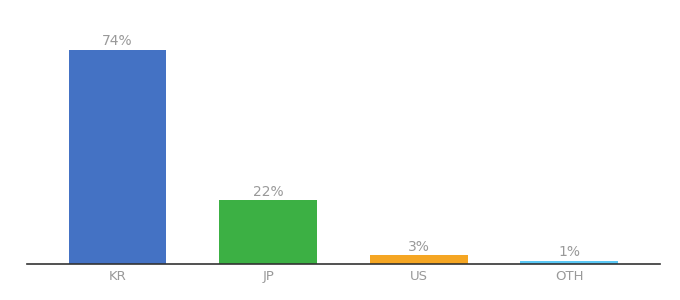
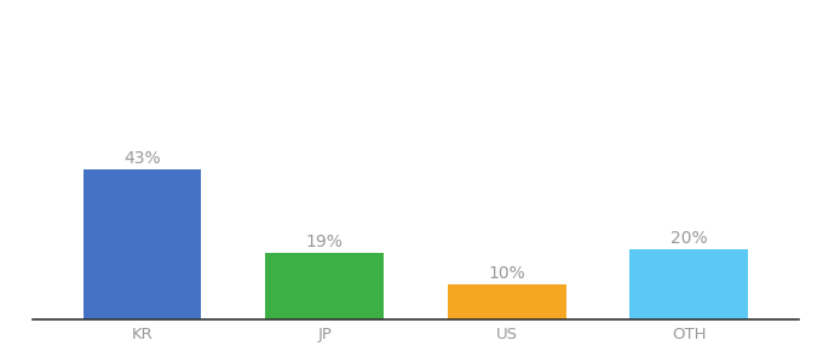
KR: 74% -> 43%
JP: 22% -> 19%
US: 3% -> 10%
OTH: 1% -> 20%
